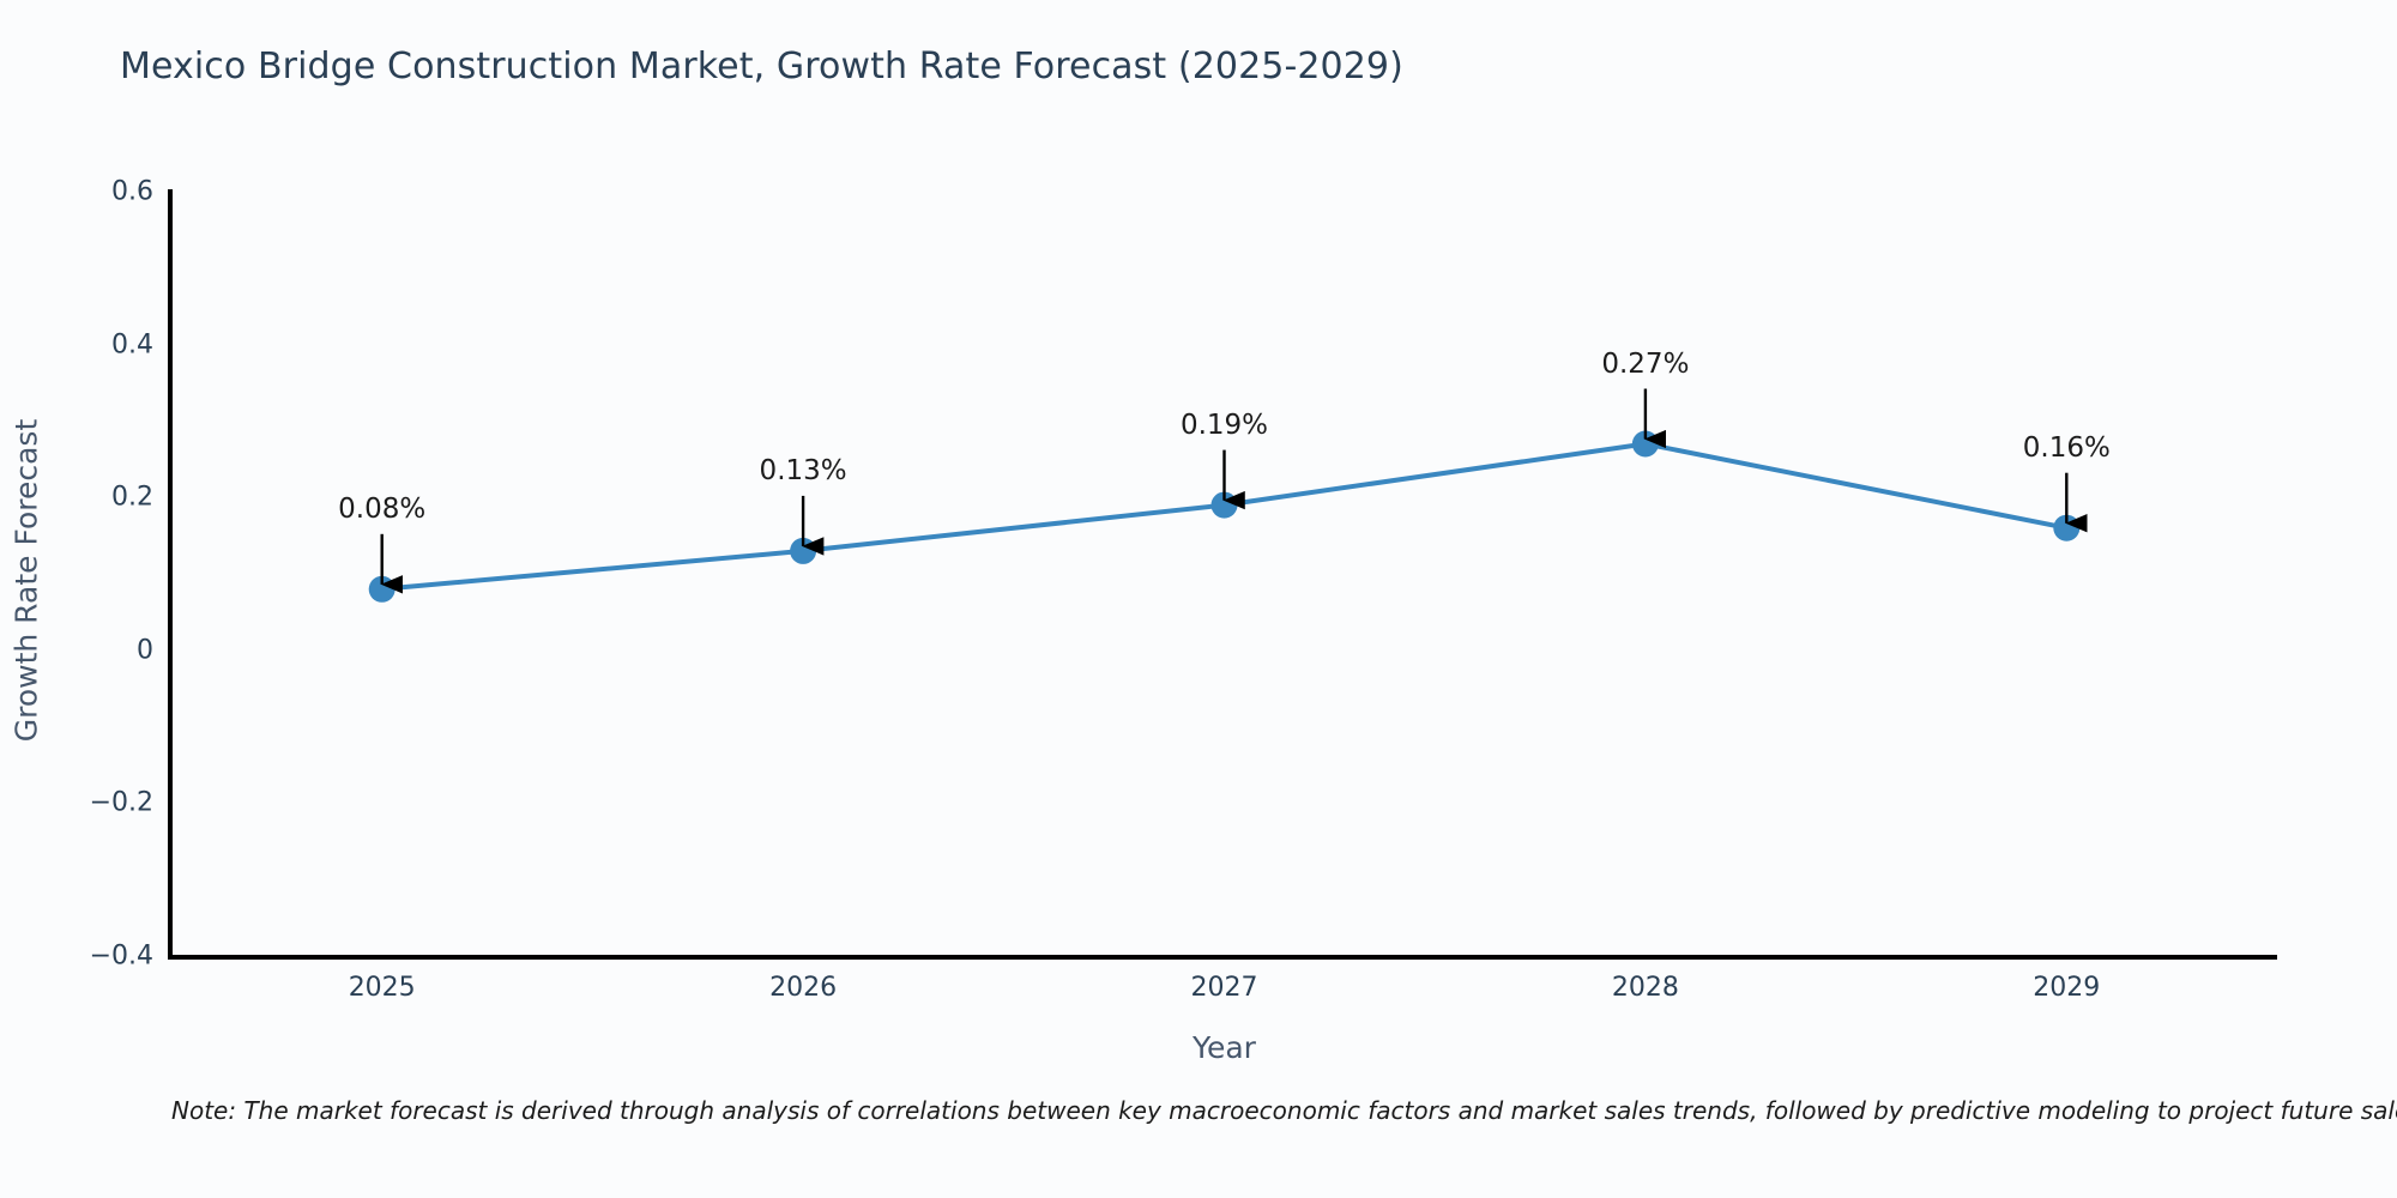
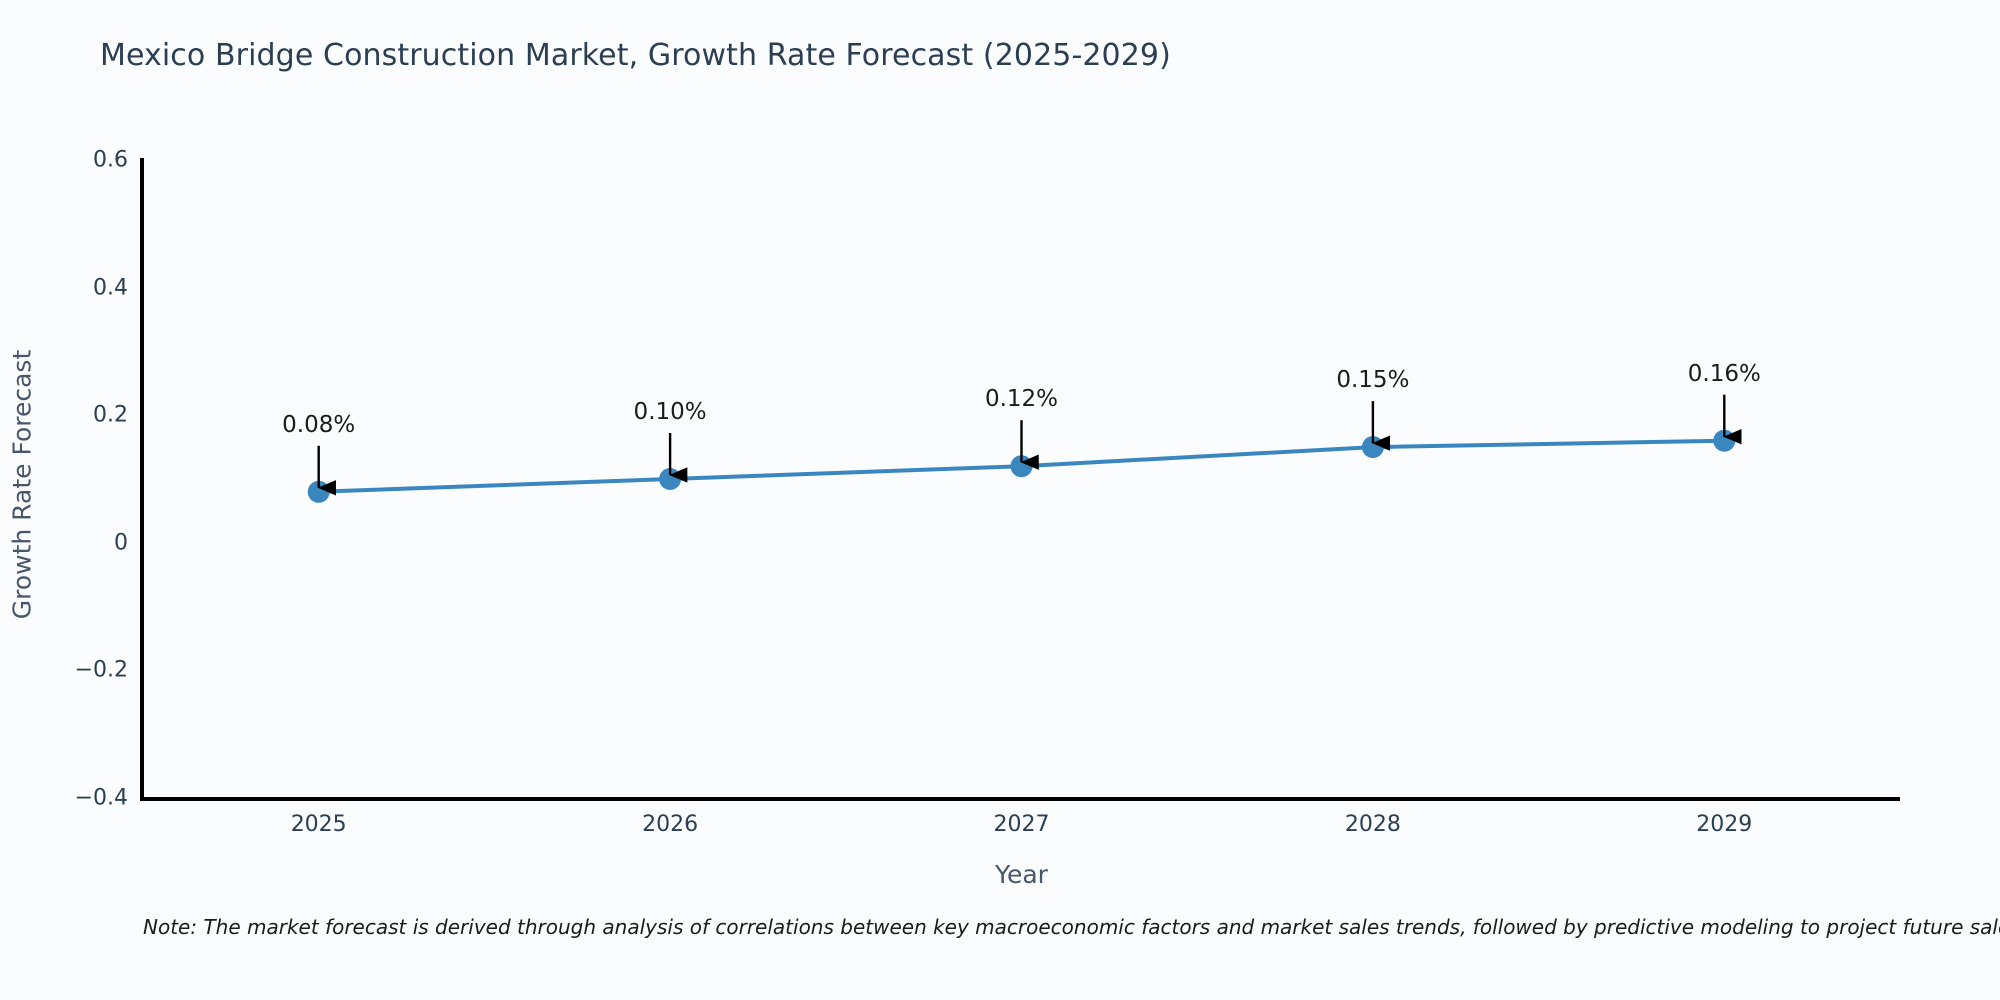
2026: 0.13% -> 0.10%
2027: 0.19% -> 0.12%
2028: 0.27% -> 0.15%
